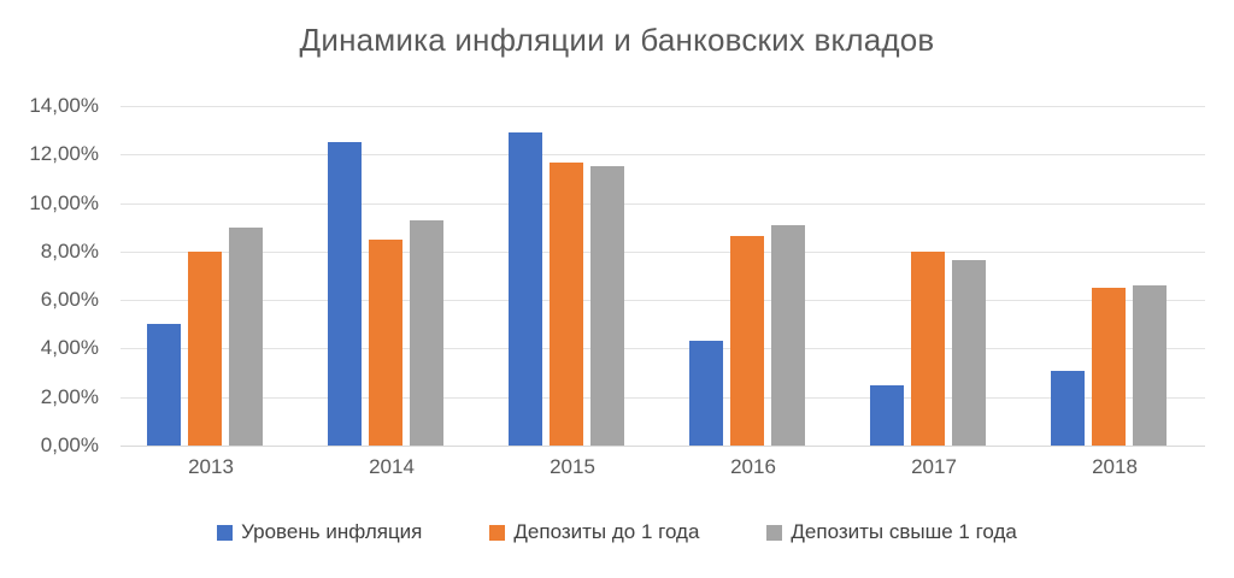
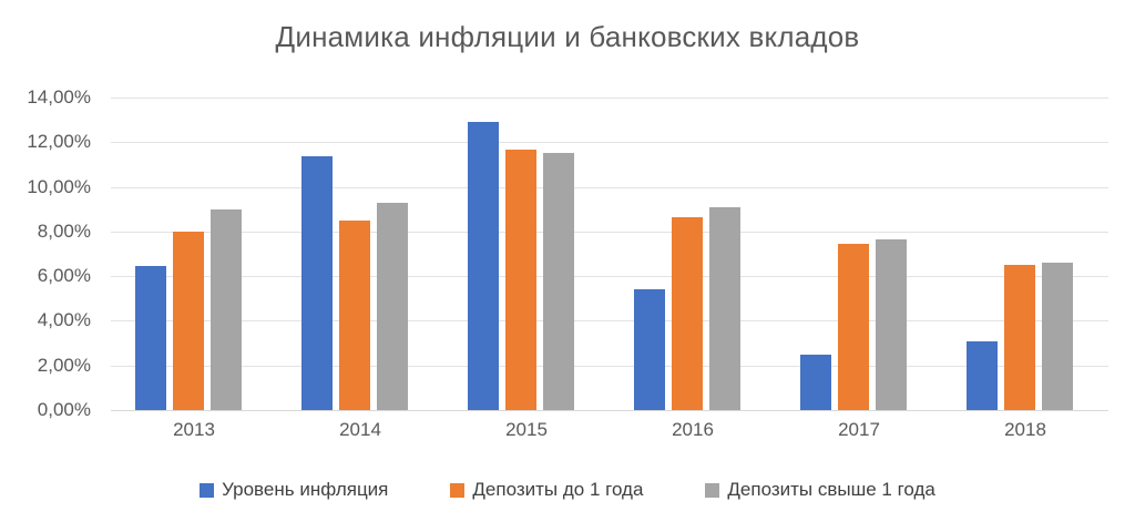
Уровень инфляция/2013: 5,0% -> 6,5%
Уровень инфляция/2014: 12,5% -> 11,3%
Уровень инфляция/2016: 4,3% -> 5,4%
Депозиты до 1 года/2017: 8,0% -> 7,5%
